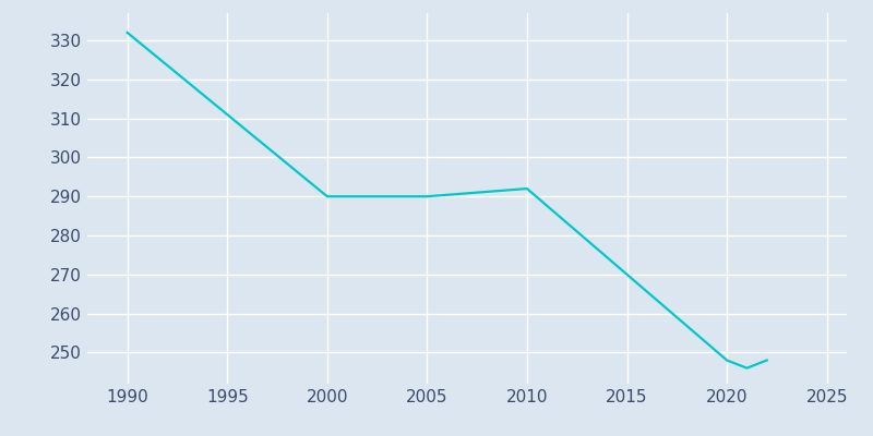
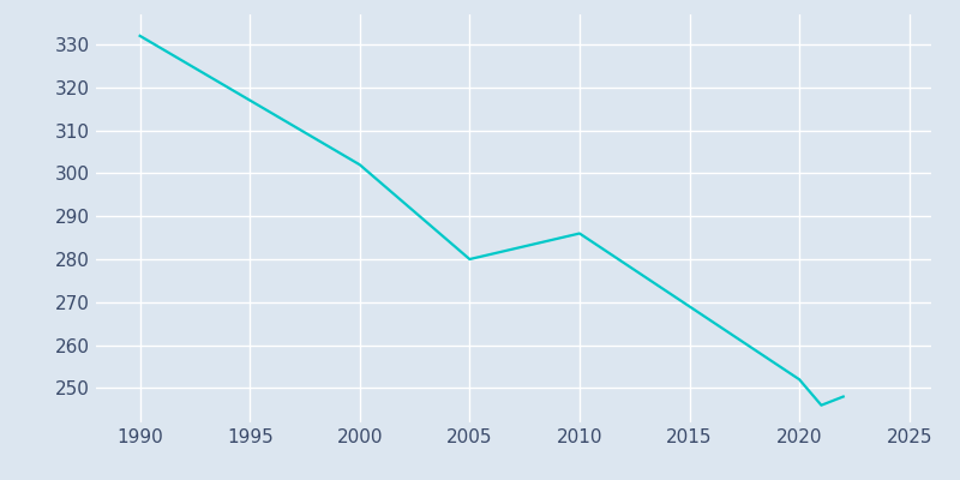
2000: 290 -> 302
2005: 290 -> 280
2010: 292 -> 286
2020: 248 -> 252
